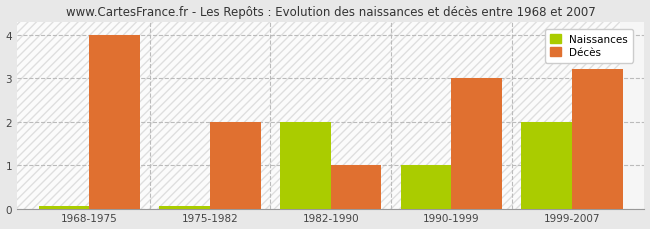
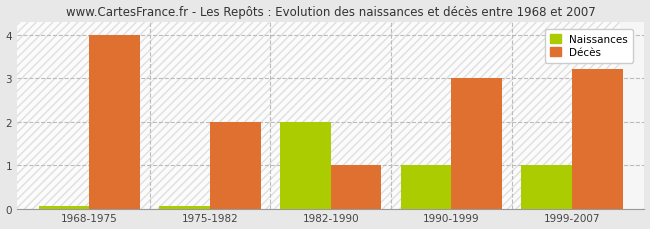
Naissances/1999-2007: 2.00 -> 1.00
